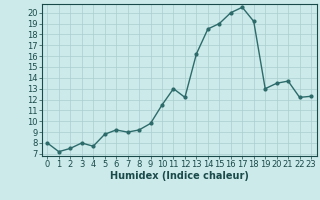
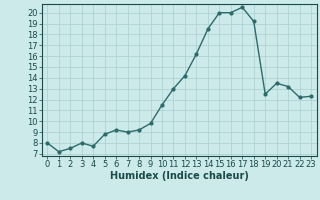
12: 12.2 -> 14.2
15: 19.0 -> 20.0
19: 13.0 -> 12.5
21: 13.7 -> 13.2
